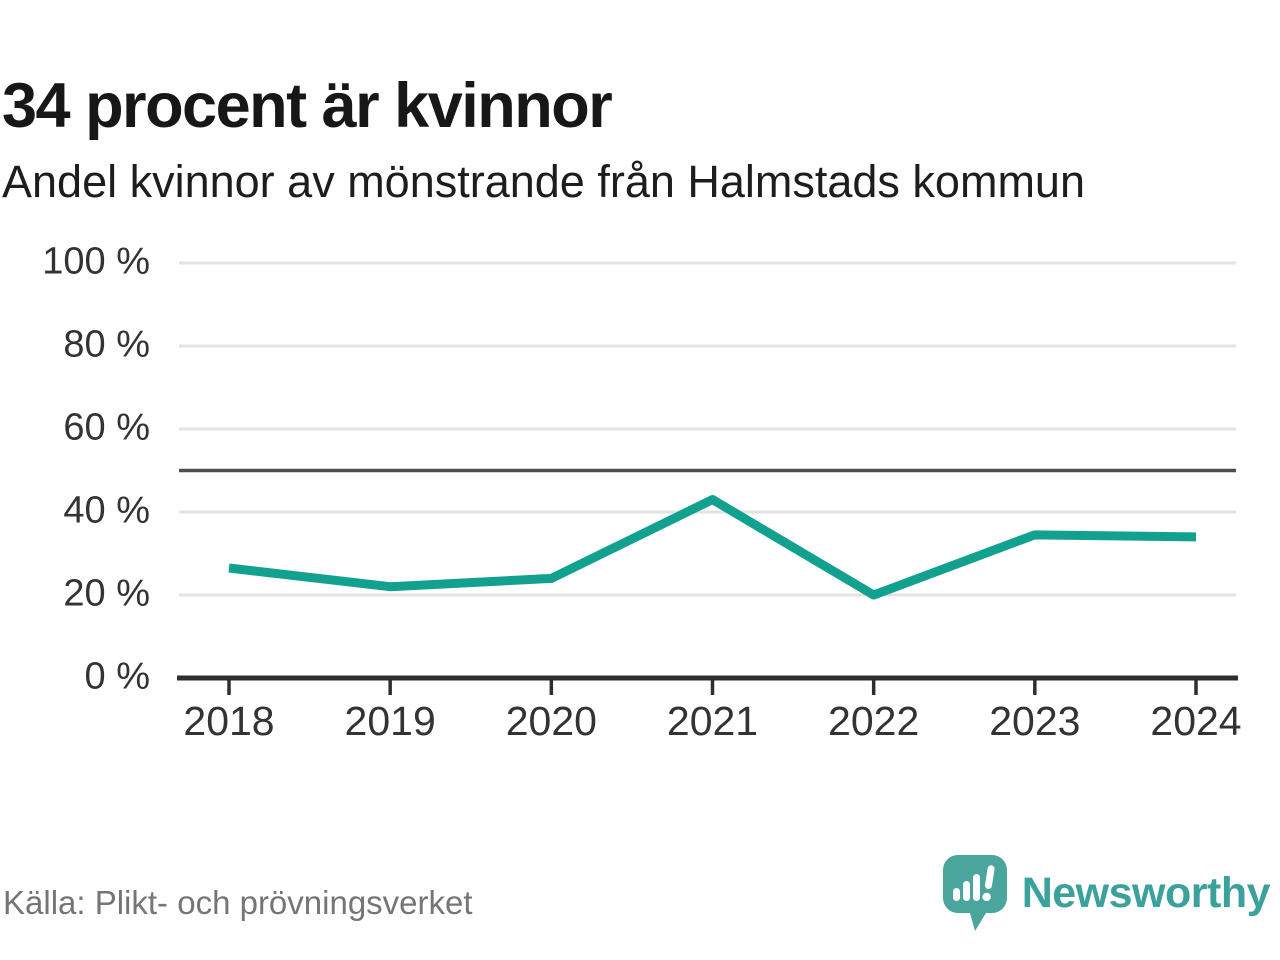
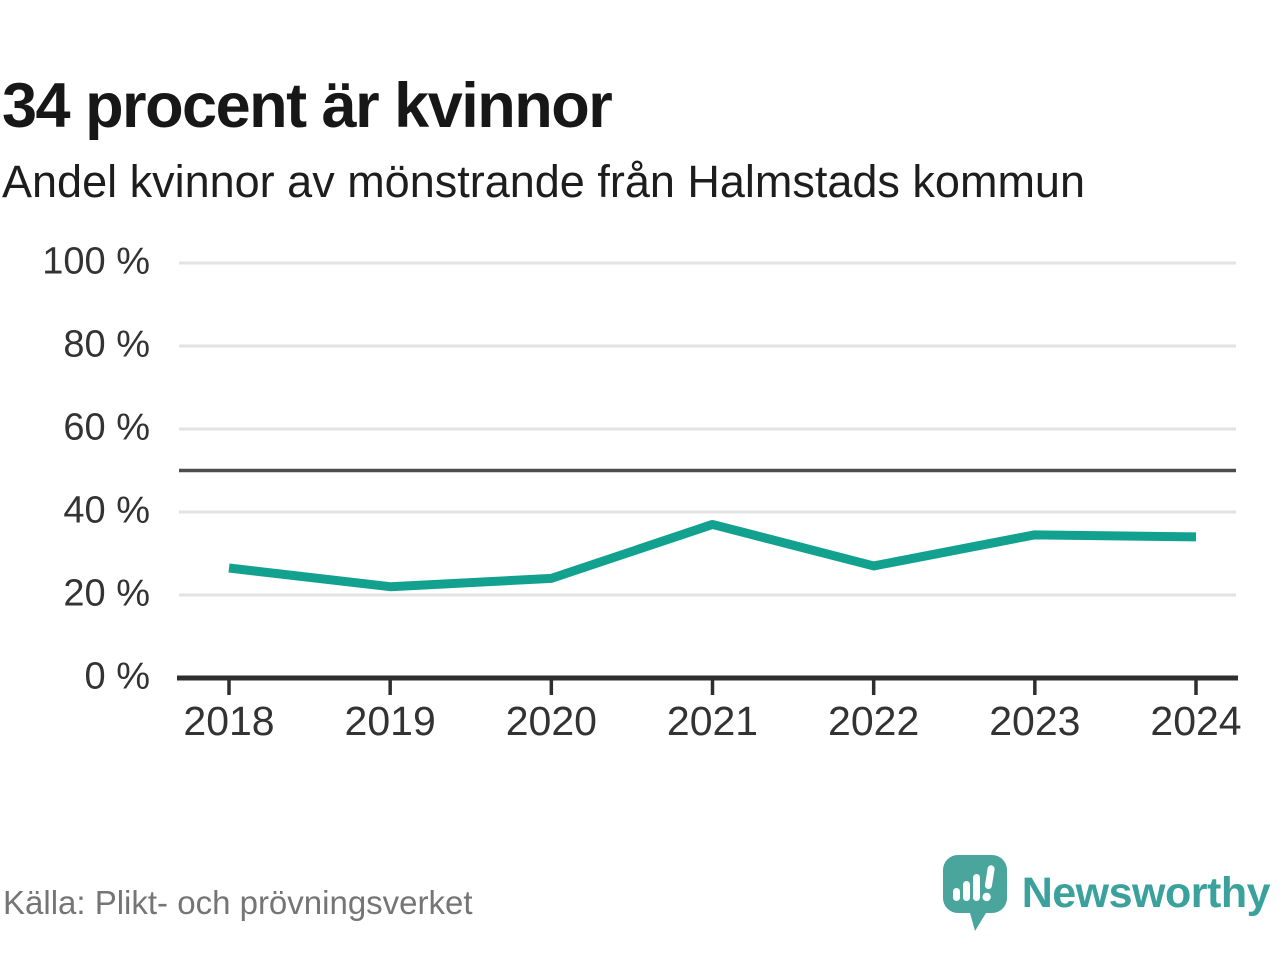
2021: 43% -> 37%
2022: 20% -> 27%
